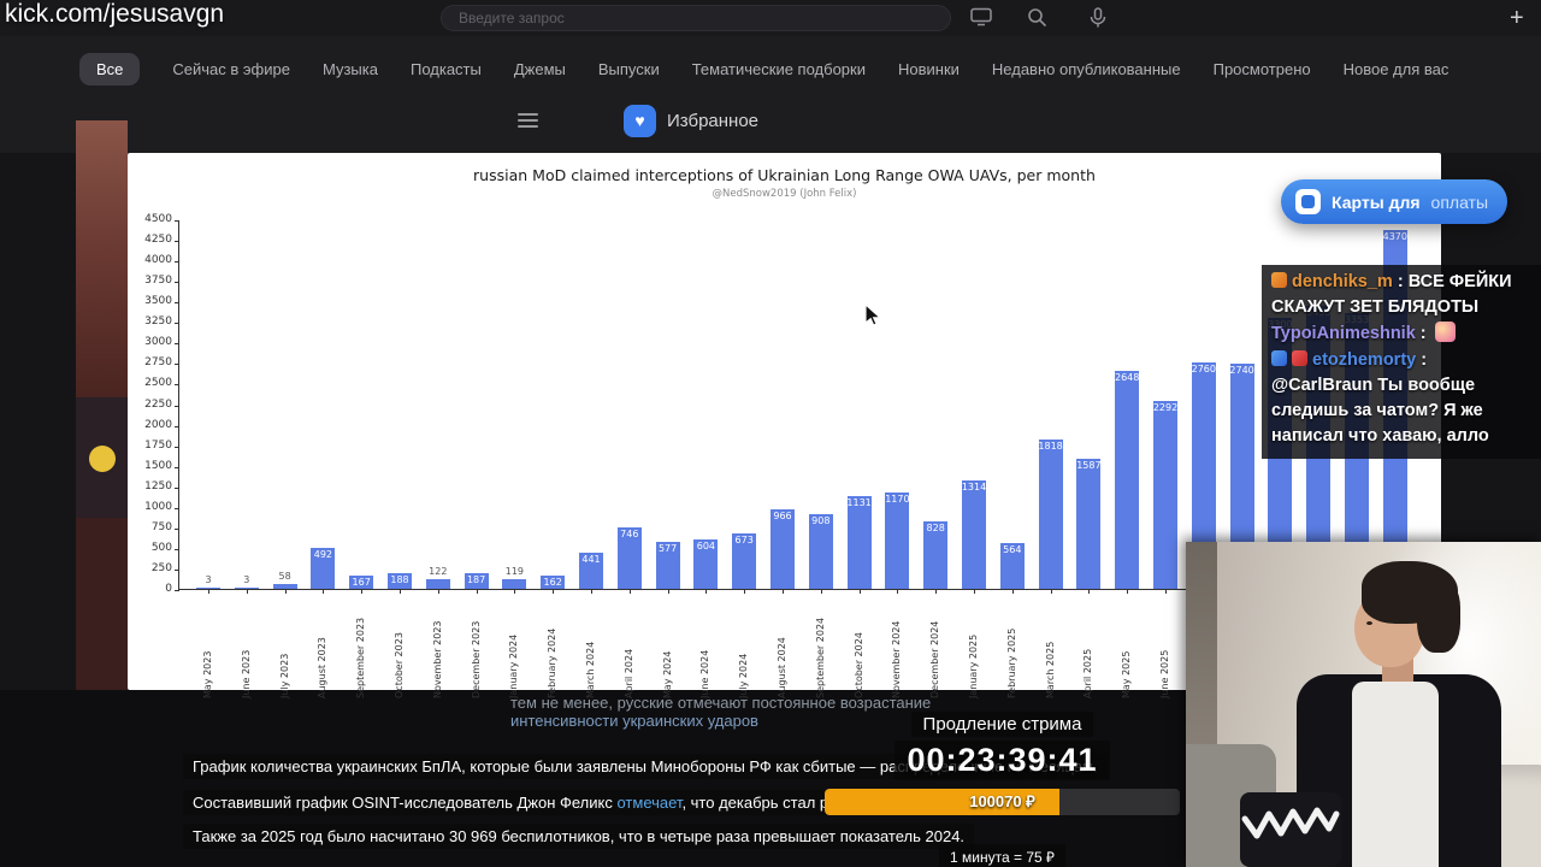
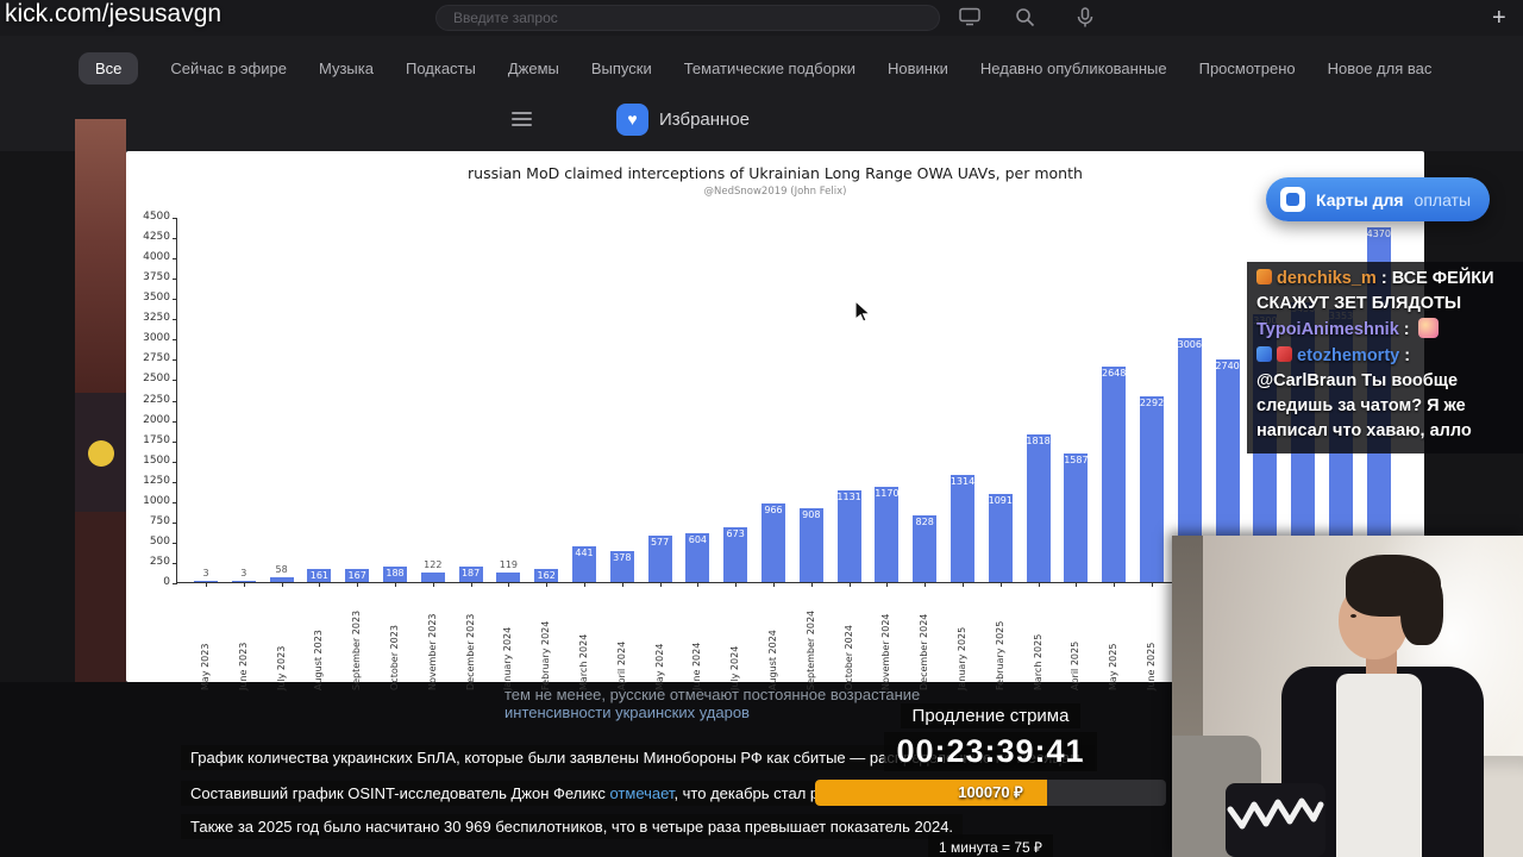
August 2023: 492 -> 161
April 2024: 746 -> 378
February 2025: 564 -> 1091
July 2025: 2760 -> 3006
